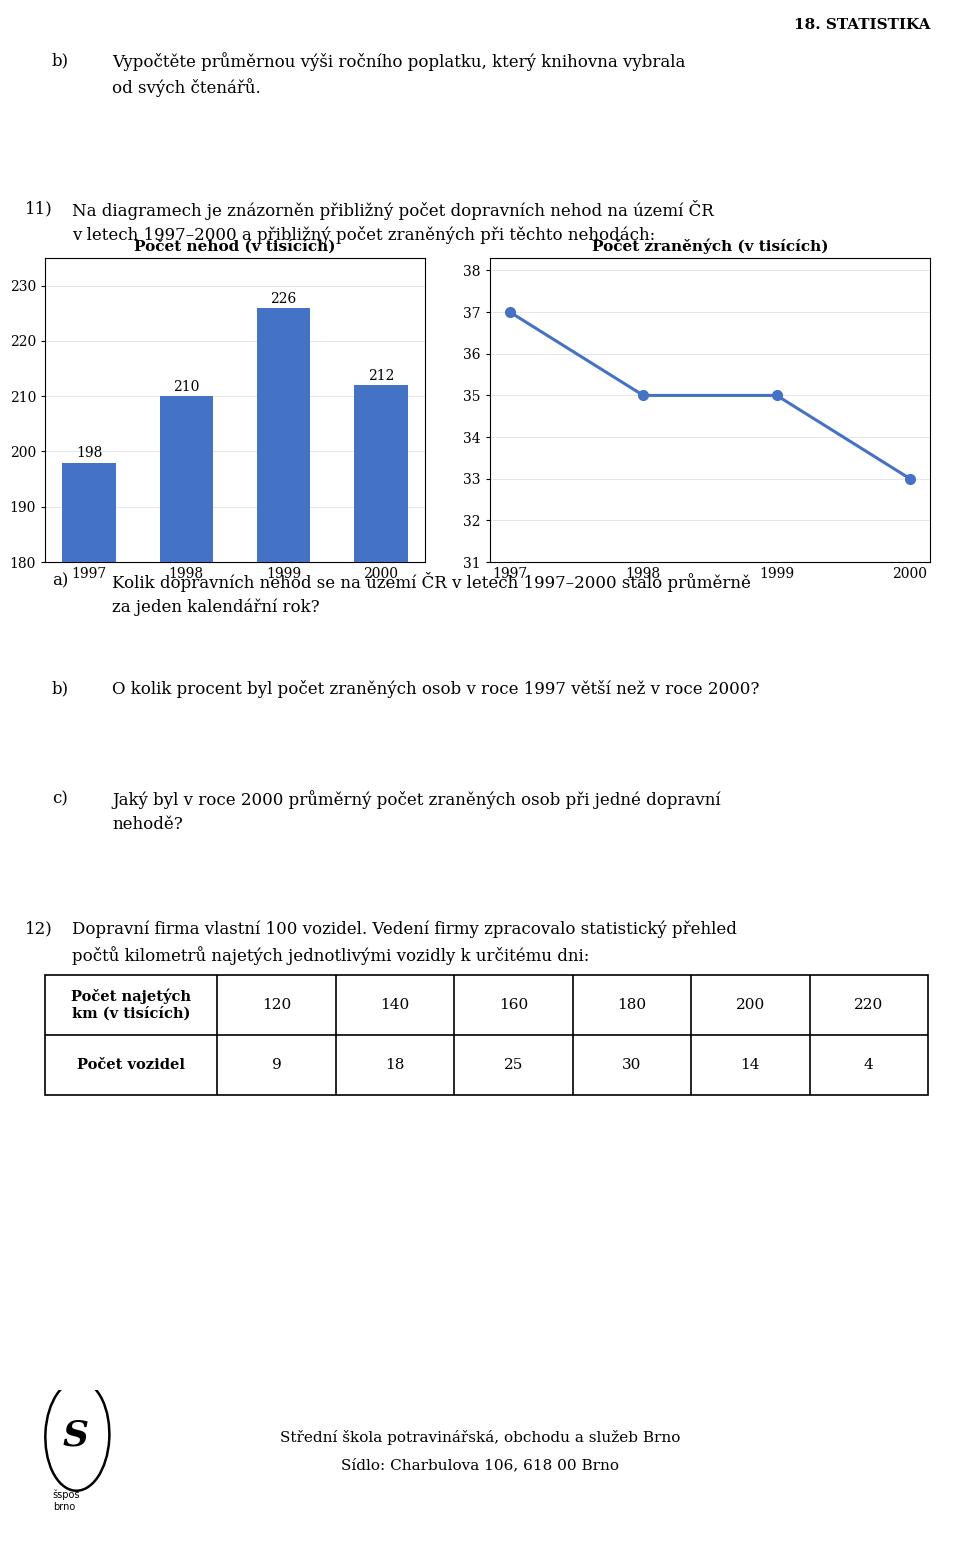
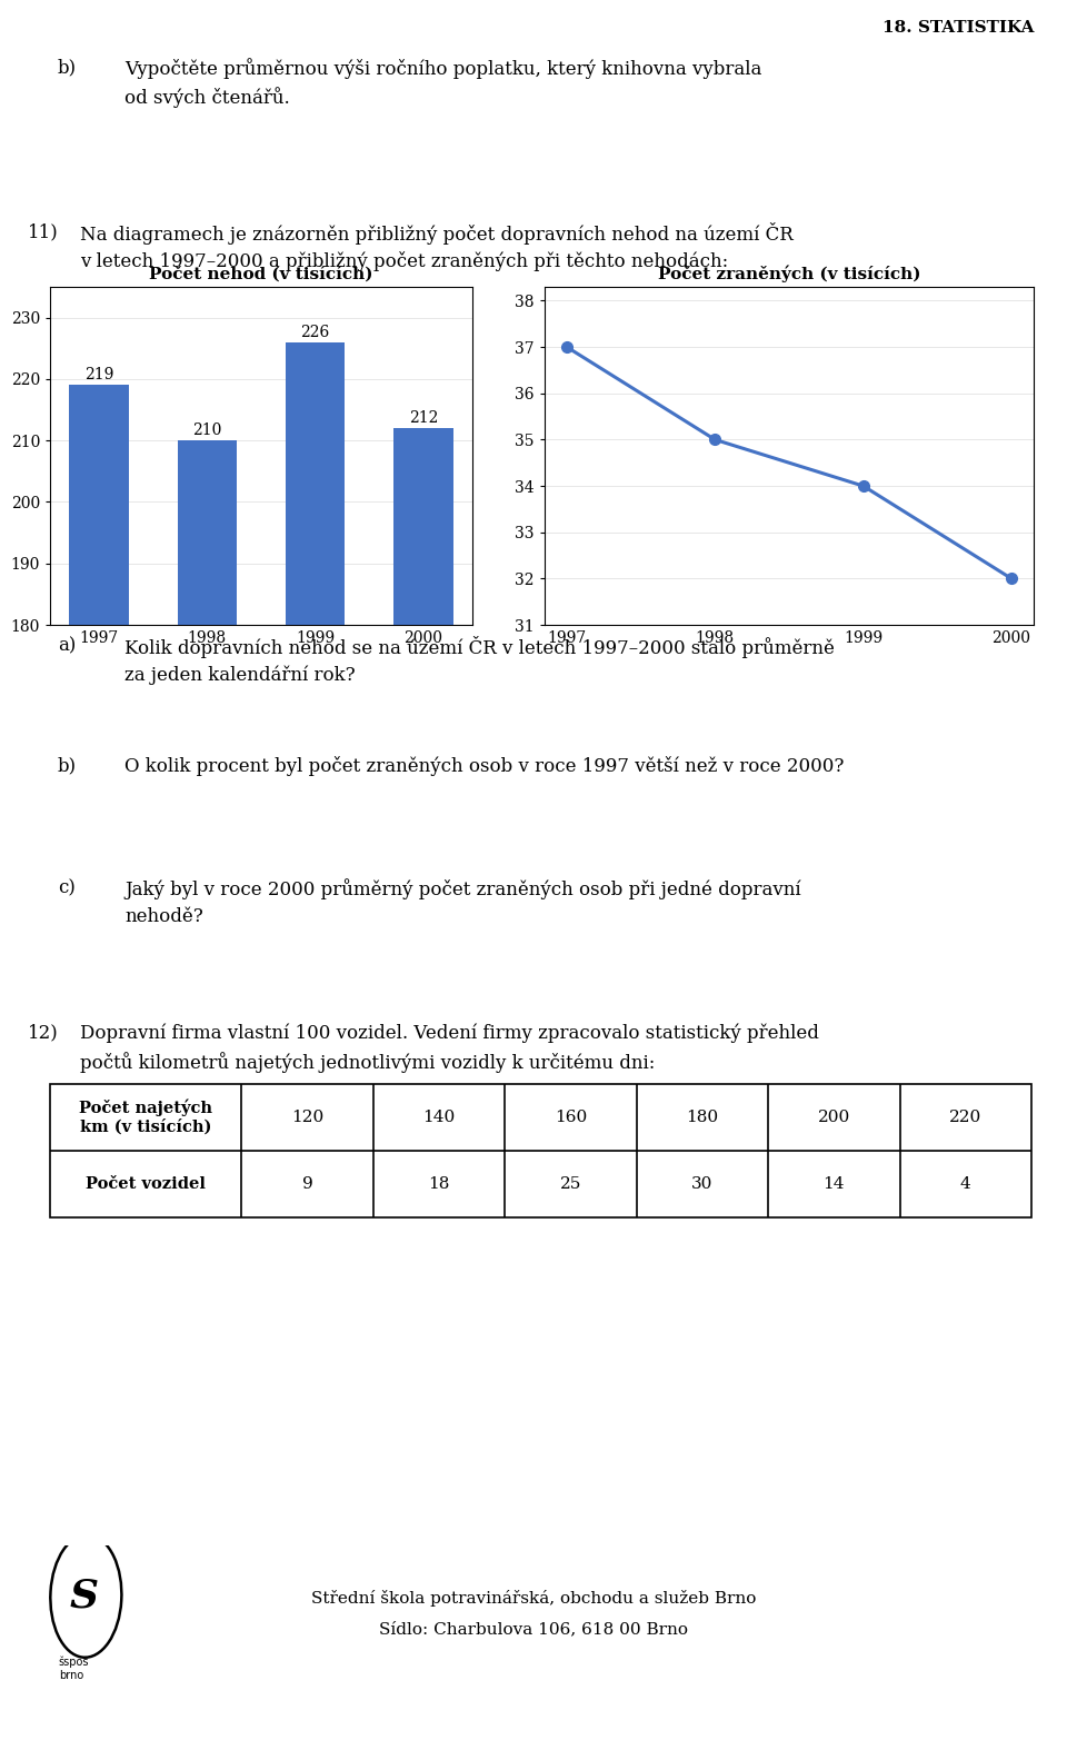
1997: 198 -> 219
Počet zraněných (v tisících)/1999: 35 -> 34
Počet zraněných (v tisících)/2000: 33 -> 32
